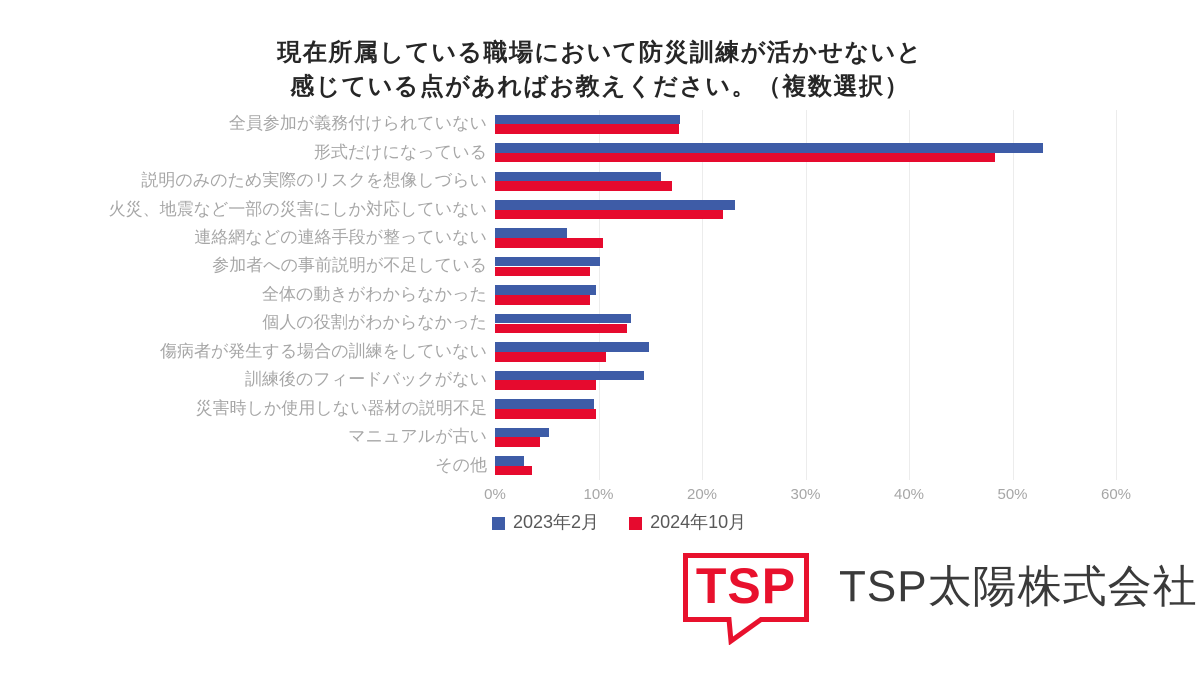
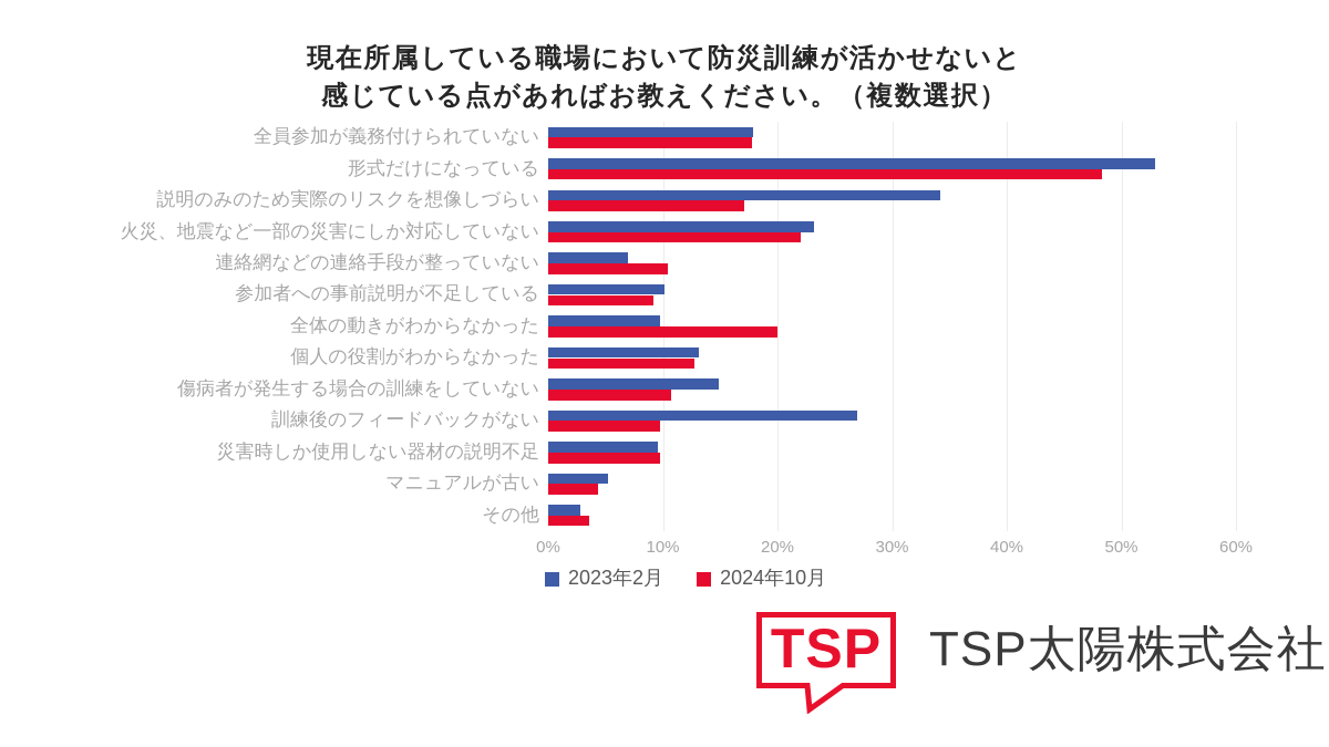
2023年2月/説明のみのため実際のリスクを想像しづらい: 16.0% -> 34.2%
2024年10月/全体の動きがわからなかった: 9.2% -> 20.0%
2023年2月/訓練後のフィードバックがない: 14.4% -> 27.0%
